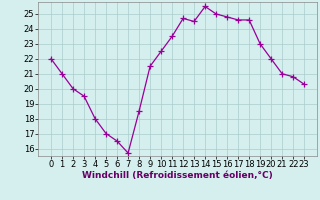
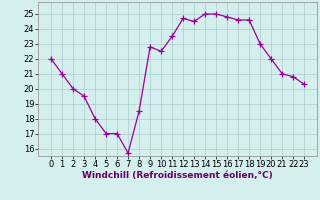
6: 16.5 -> 17.0
9: 21.5 -> 22.8
14: 25.5 -> 25.0
